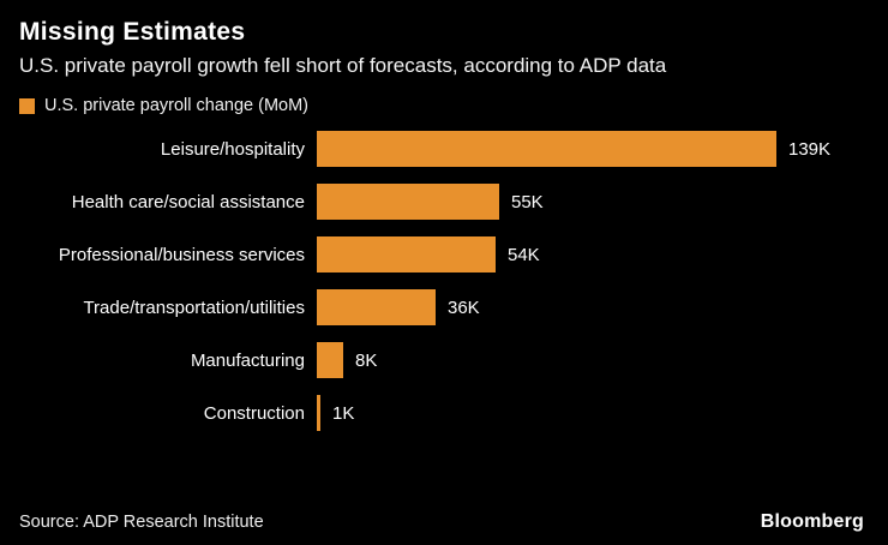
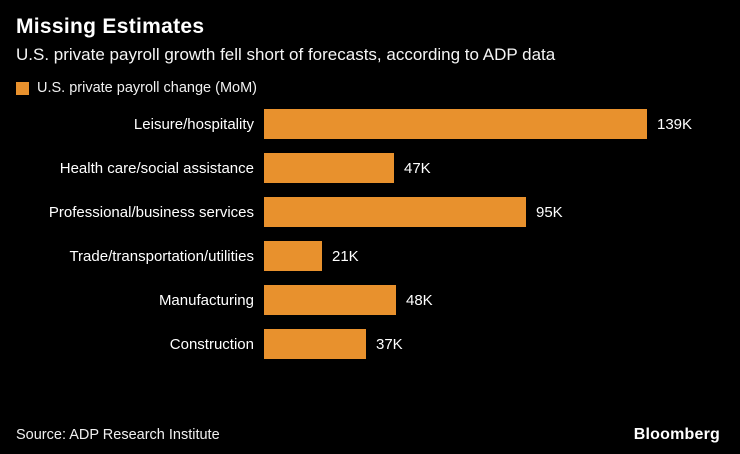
Health care/social assistance: 55K -> 47K
Professional/business services: 54K -> 95K
Trade/transportation/utilities: 36K -> 21K
Manufacturing: 8K -> 48K
Construction: 1K -> 37K
